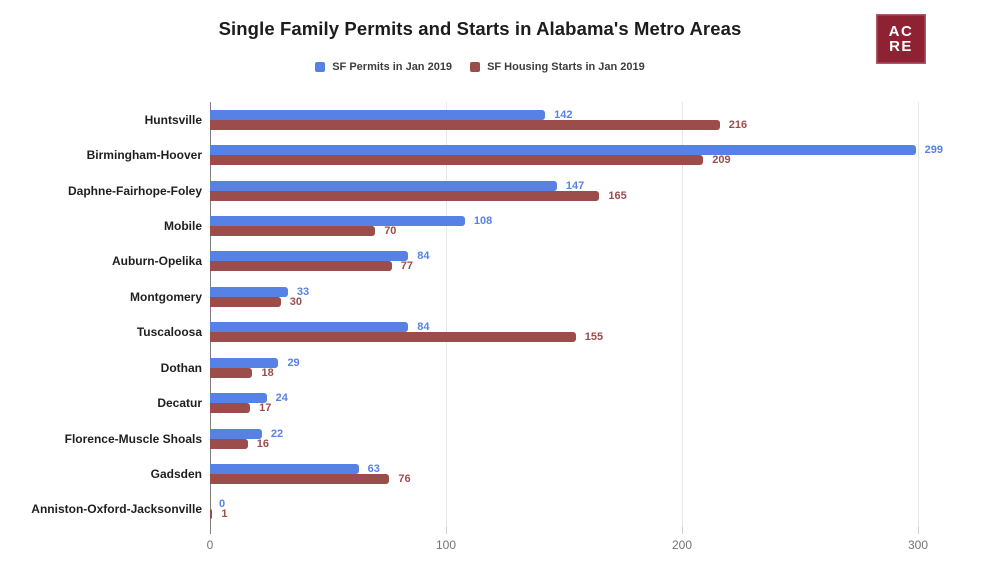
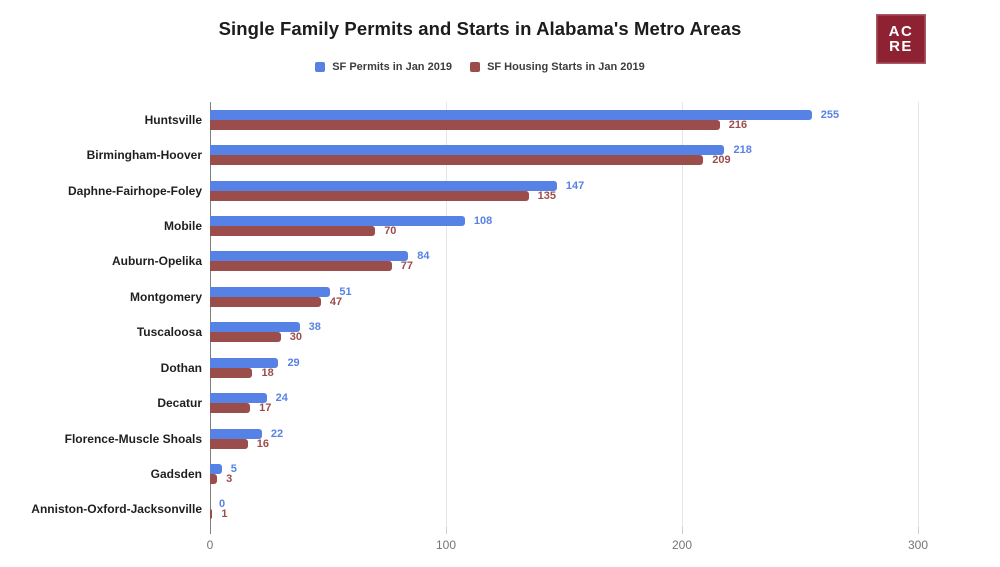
SF Permits in Jan 2019/Huntsville: 142 -> 255
SF Permits in Jan 2019/Birmingham-Hoover: 299 -> 218
SF Housing Starts in Jan 2019/Daphne-Fairhope-Foley: 165 -> 135
SF Permits in Jan 2019/Montgomery: 33 -> 51
SF Housing Starts in Jan 2019/Montgomery: 30 -> 47
SF Permits in Jan 2019/Tuscaloosa: 84 -> 38
SF Housing Starts in Jan 2019/Tuscaloosa: 155 -> 30
SF Permits in Jan 2019/Gadsden: 63 -> 5
SF Housing Starts in Jan 2019/Gadsden: 76 -> 3
